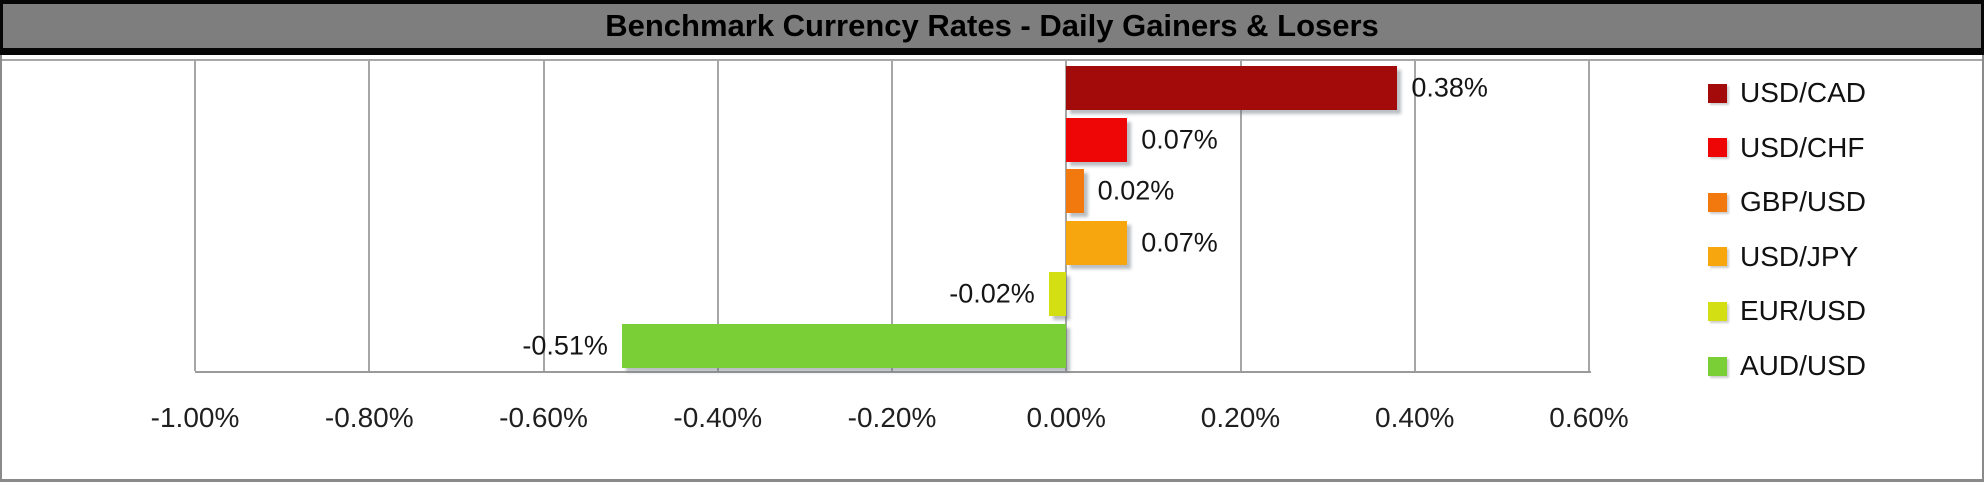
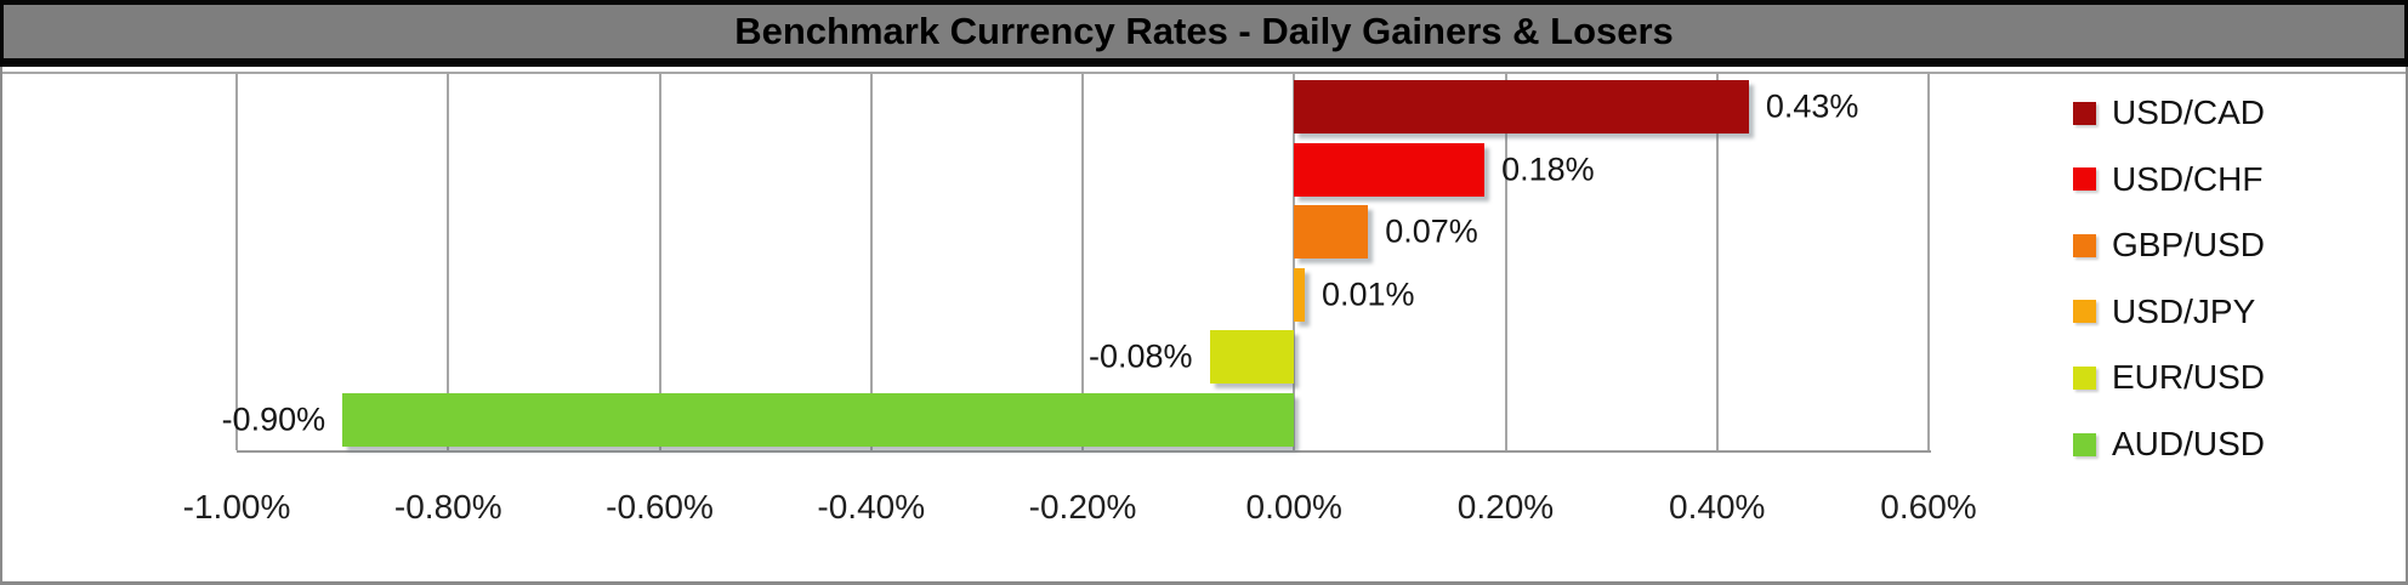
USD/CAD: 0.38% -> 0.43%
USD/CHF: 0.07% -> 0.18%
GBP/USD: 0.02% -> 0.07%
USD/JPY: 0.07% -> 0.01%
EUR/USD: -0.02% -> -0.08%
AUD/USD: -0.51% -> -0.90%
